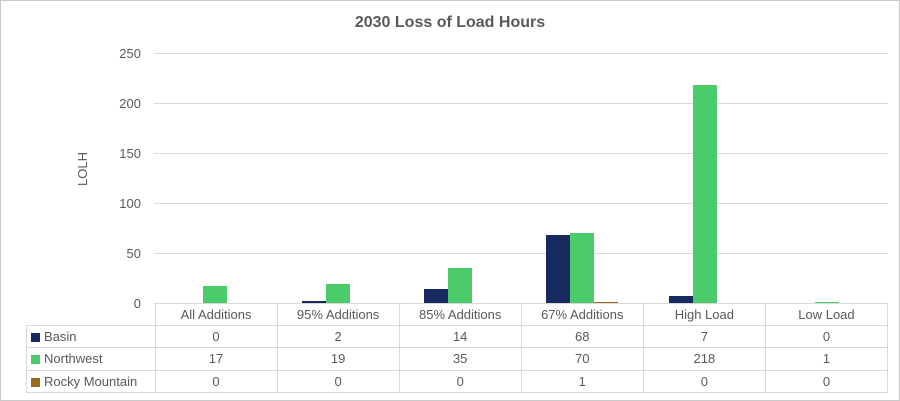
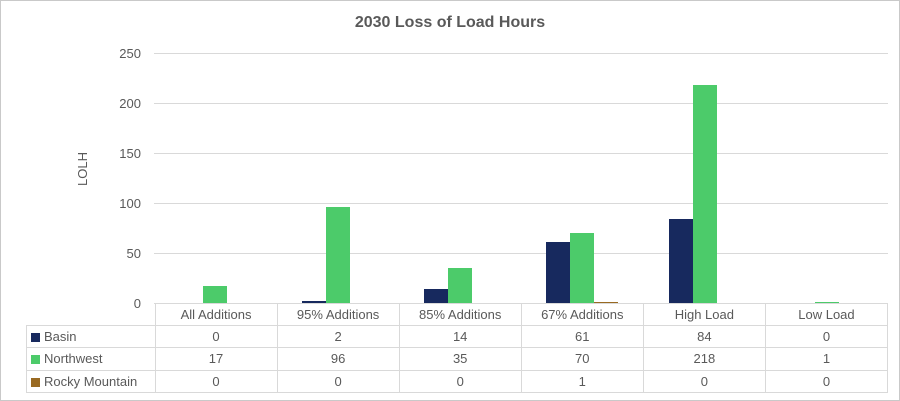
Northwest/95% Additions: 19 -> 96
Basin/67% Additions: 68 -> 61
Basin/High Load: 7 -> 84
